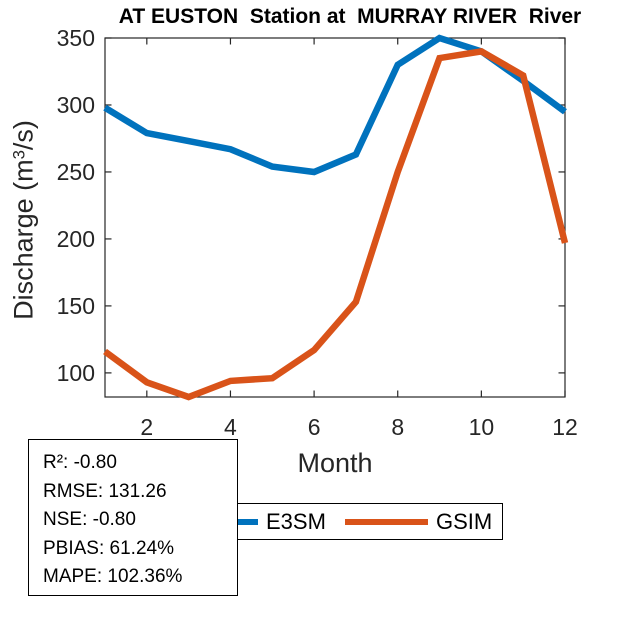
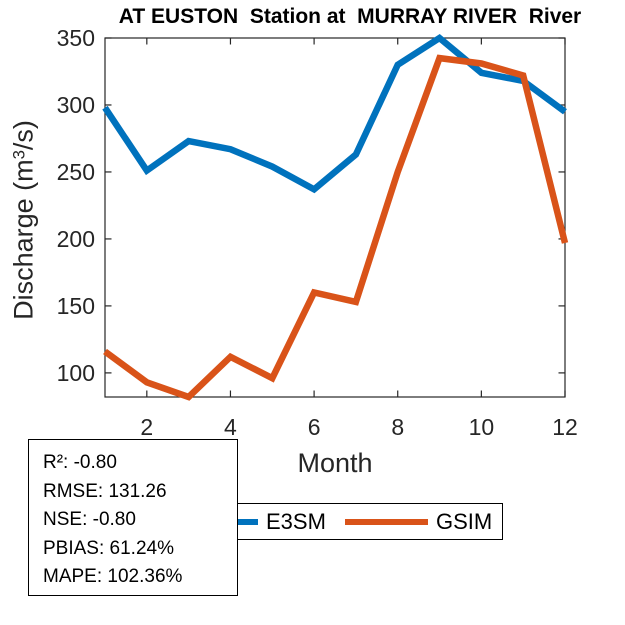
E3SM/2: 279 -> 251
GSIM/4: 94 -> 112
E3SM/6: 250 -> 237
GSIM/6: 117 -> 160
E3SM/10: 340 -> 324
GSIM/10: 340 -> 331
